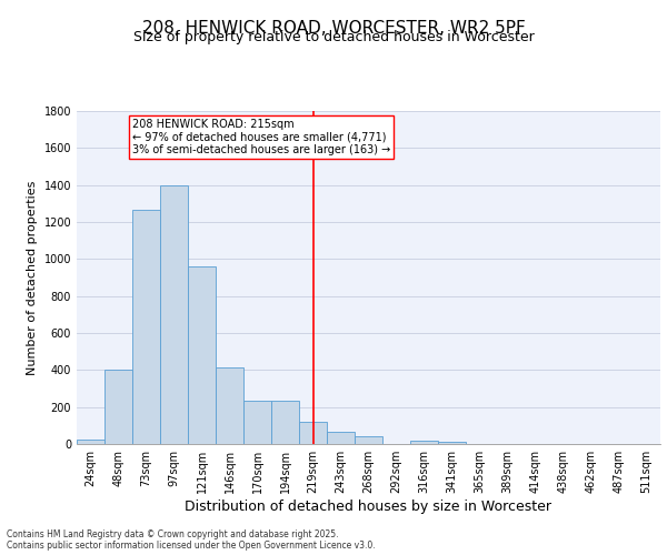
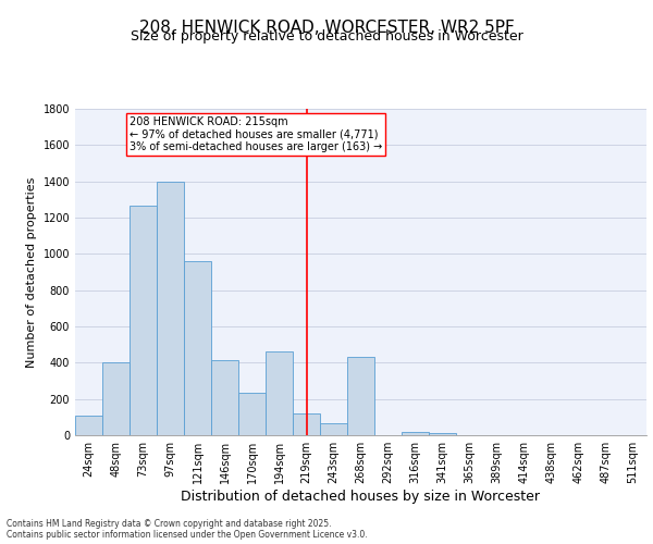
24sqm: 20 -> 110
194sqm: 240 -> 460
268sqm: 40 -> 430
